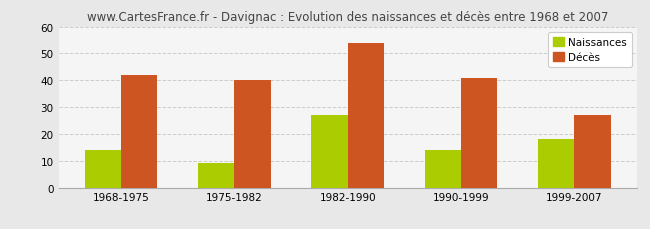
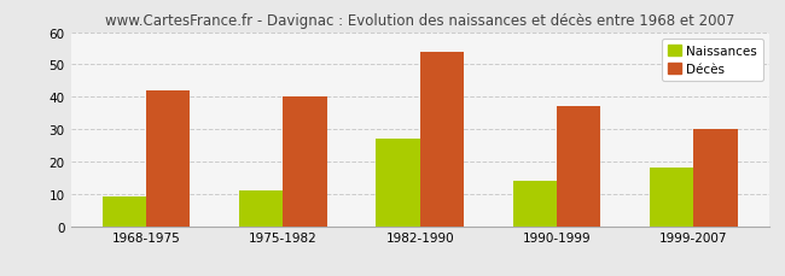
Naissances/1968-1975: 14 -> 9
Naissances/1975-1982: 9 -> 11
Décès/1990-1999: 41 -> 37
Décès/1999-2007: 27 -> 30
